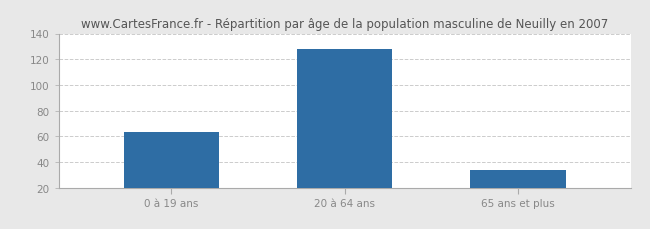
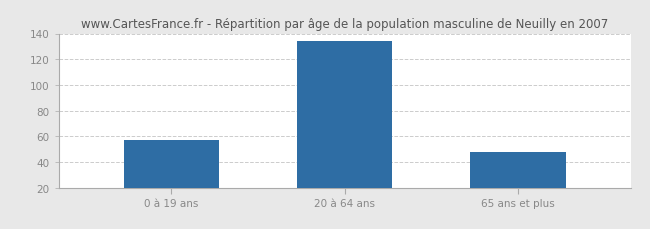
0 à 19 ans: 63 -> 57
20 à 64 ans: 128 -> 134
65 ans et plus: 34 -> 48
